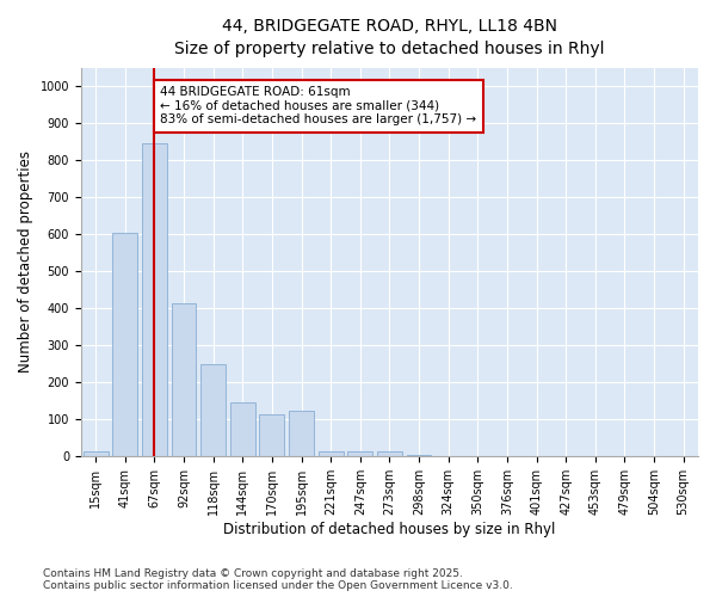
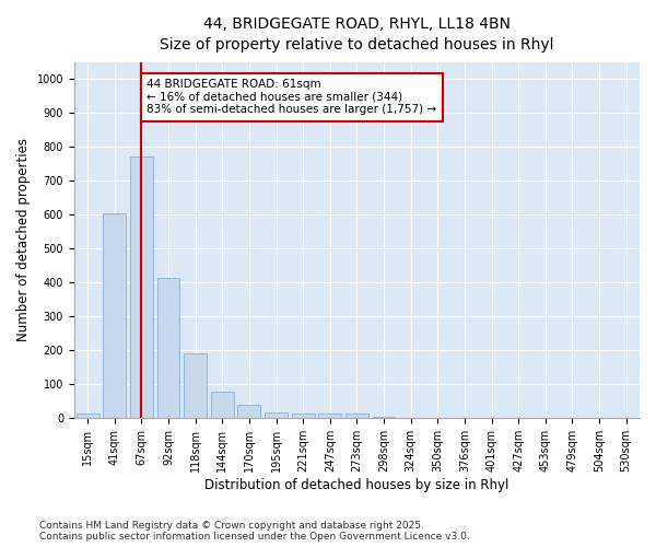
67sqm: 845 -> 770
118sqm: 250 -> 192
144sqm: 145 -> 78
170sqm: 115 -> 40
195sqm: 125 -> 18
